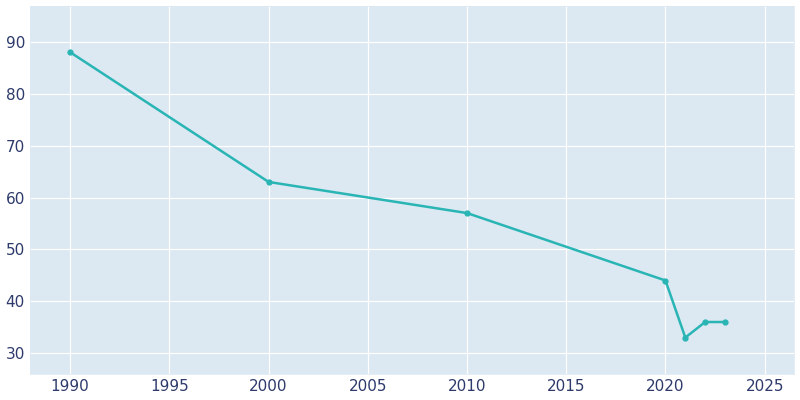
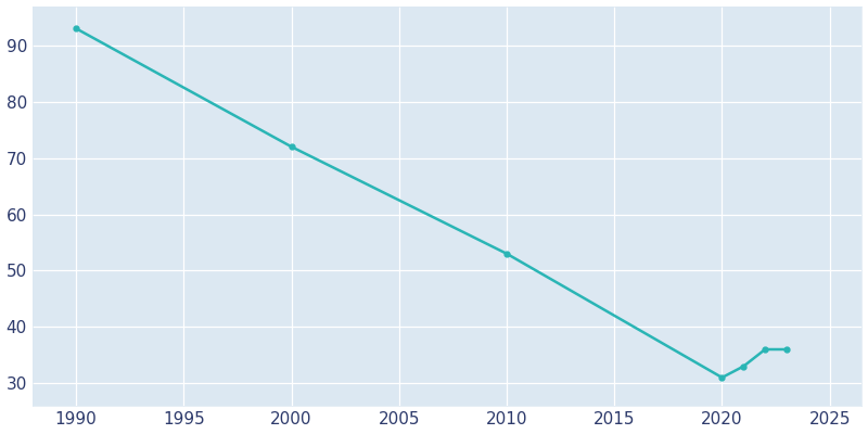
1990: 88 -> 93
2000: 63 -> 72
2010: 57 -> 53
2020: 44 -> 31
